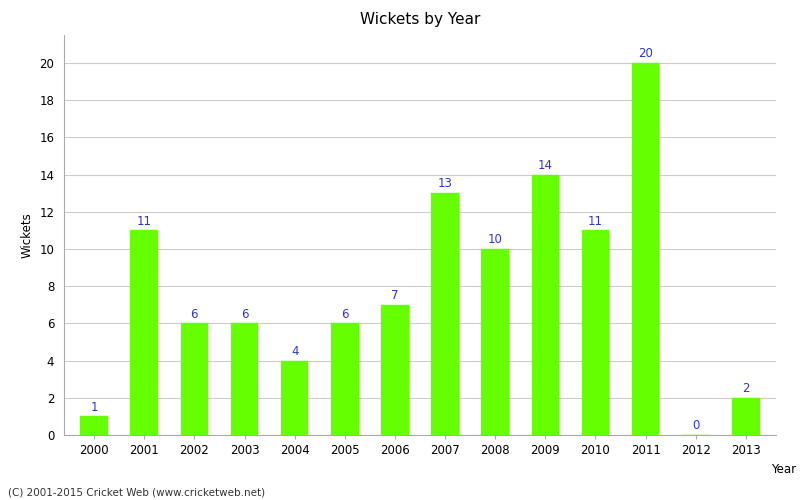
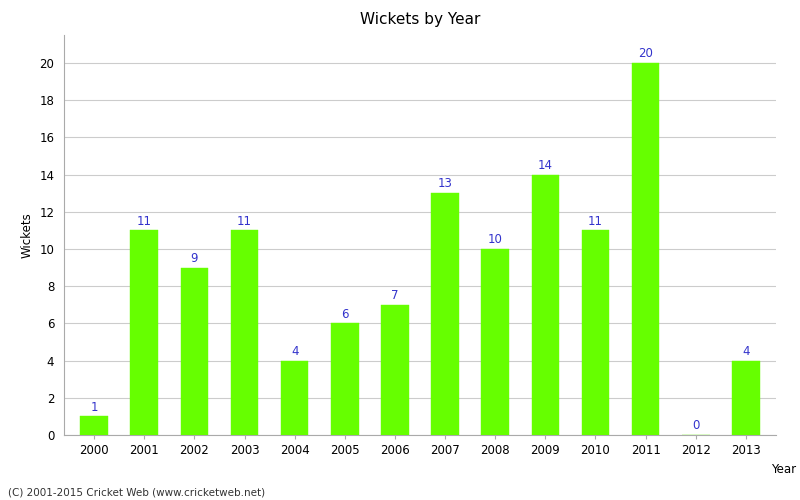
2002: 6 -> 9
2003: 6 -> 11
2013: 2 -> 4
